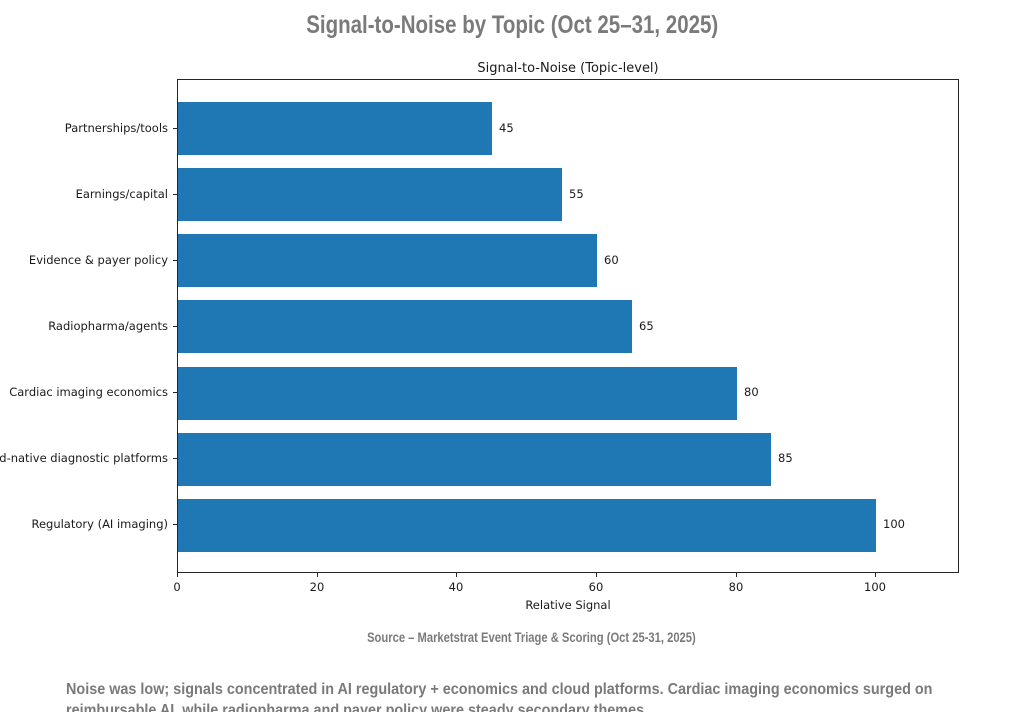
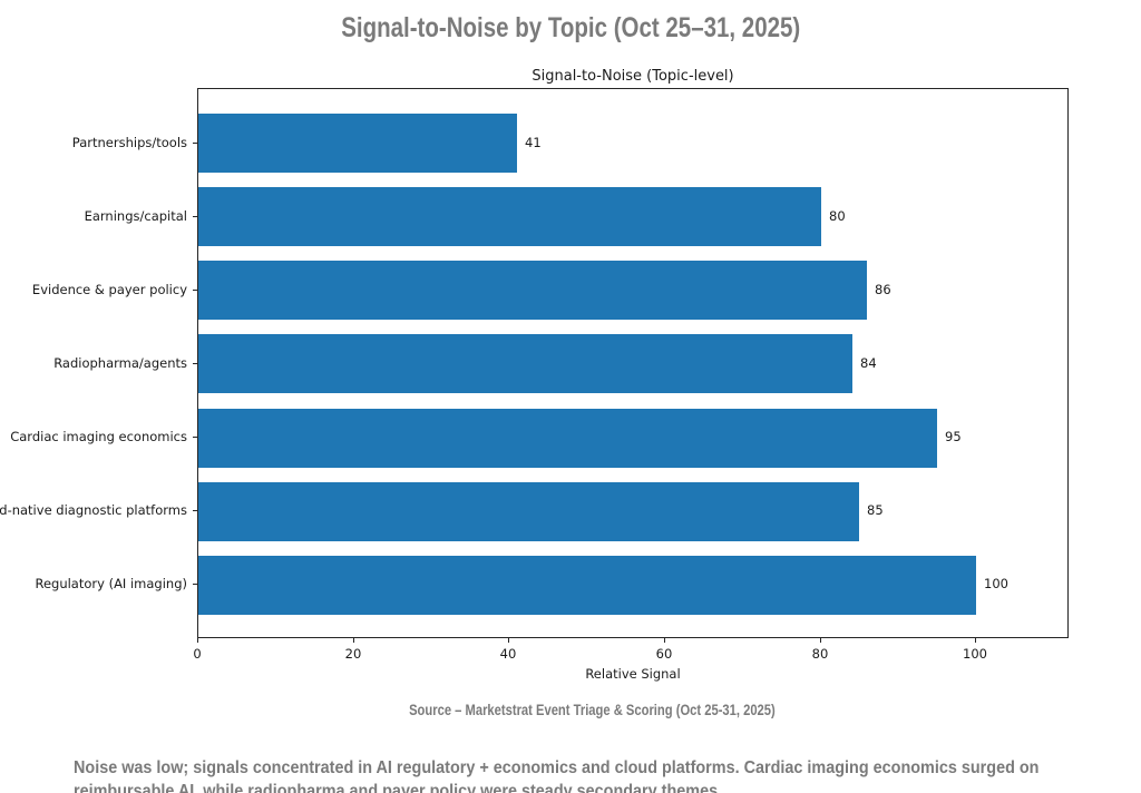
Partnerships/tools: 45 -> 41
Earnings/capital: 55 -> 80
Evidence & payer policy: 60 -> 86
Radiopharma/agents: 65 -> 84
Cardiac imaging economics: 80 -> 95
